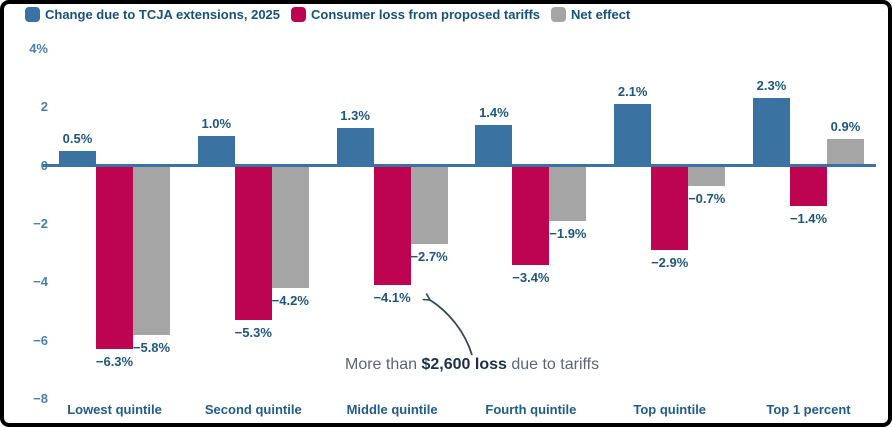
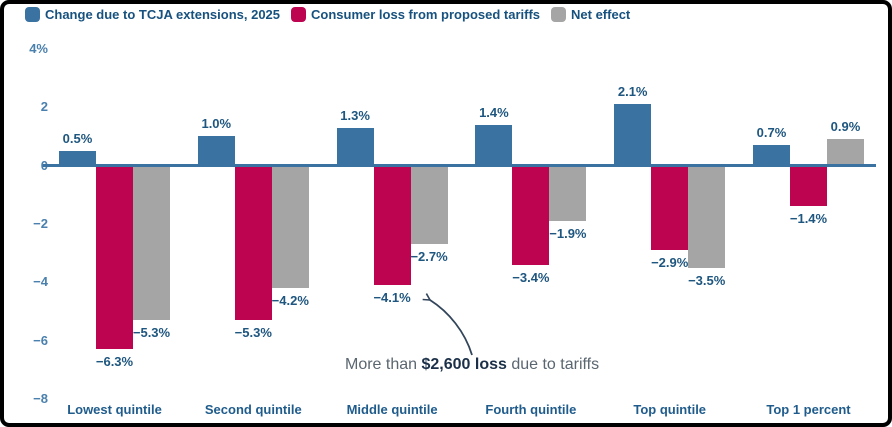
Net effect/Lowest quintile: −5.8% -> −5.3%
Net effect/Top quintile: −0.7% -> −3.5%
Change due to TCJA extensions, 2025/Top 1 percent: 2.3% -> 0.7%
